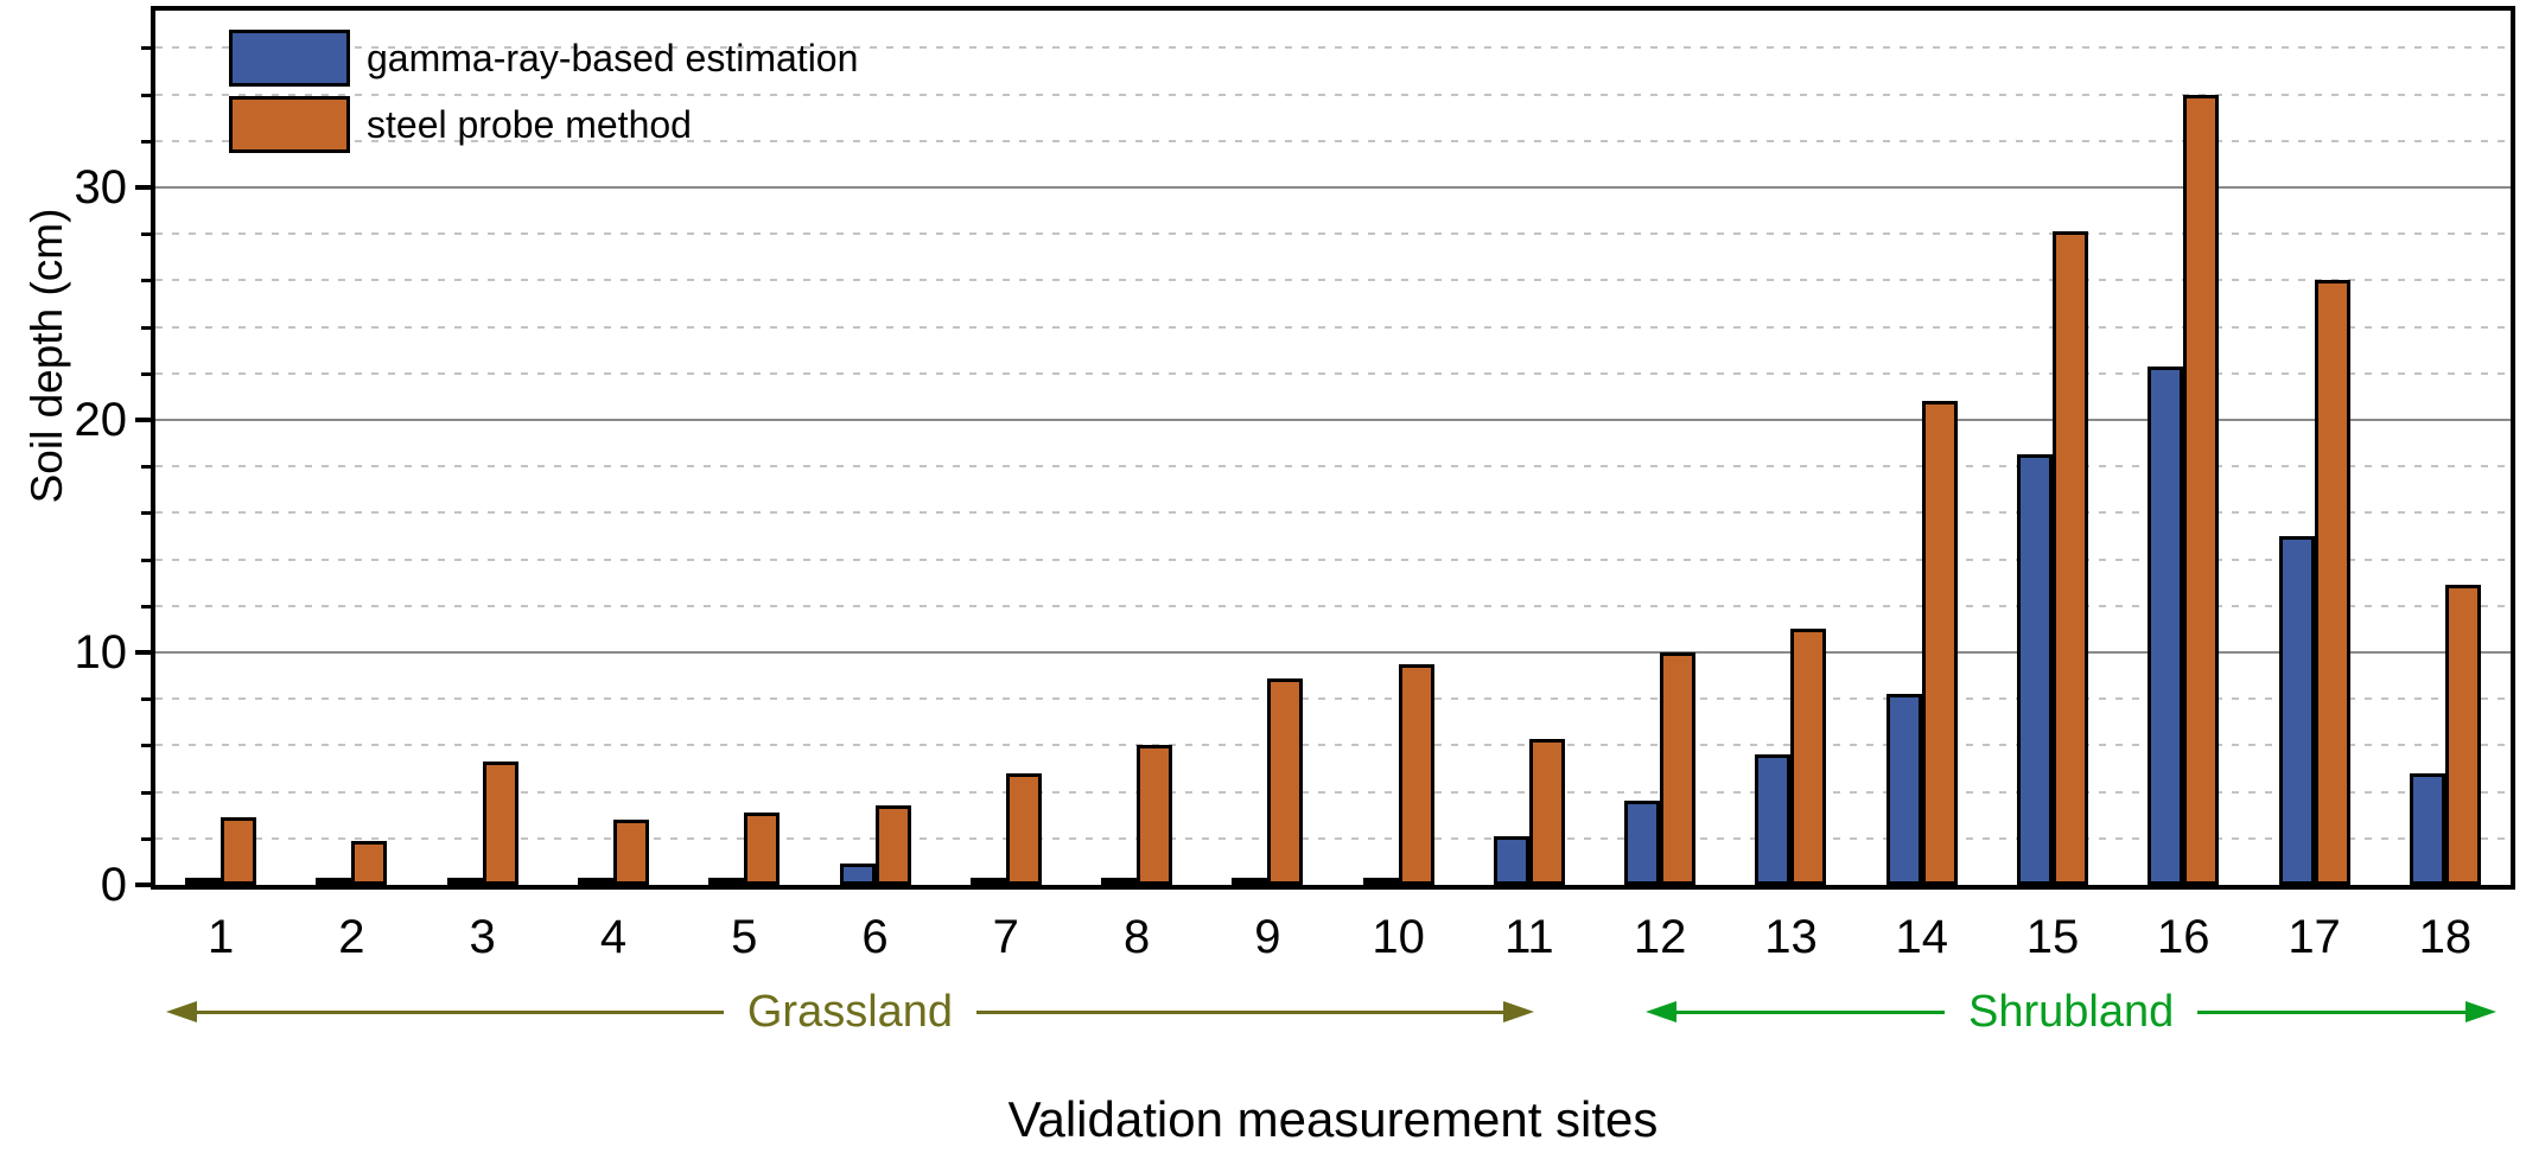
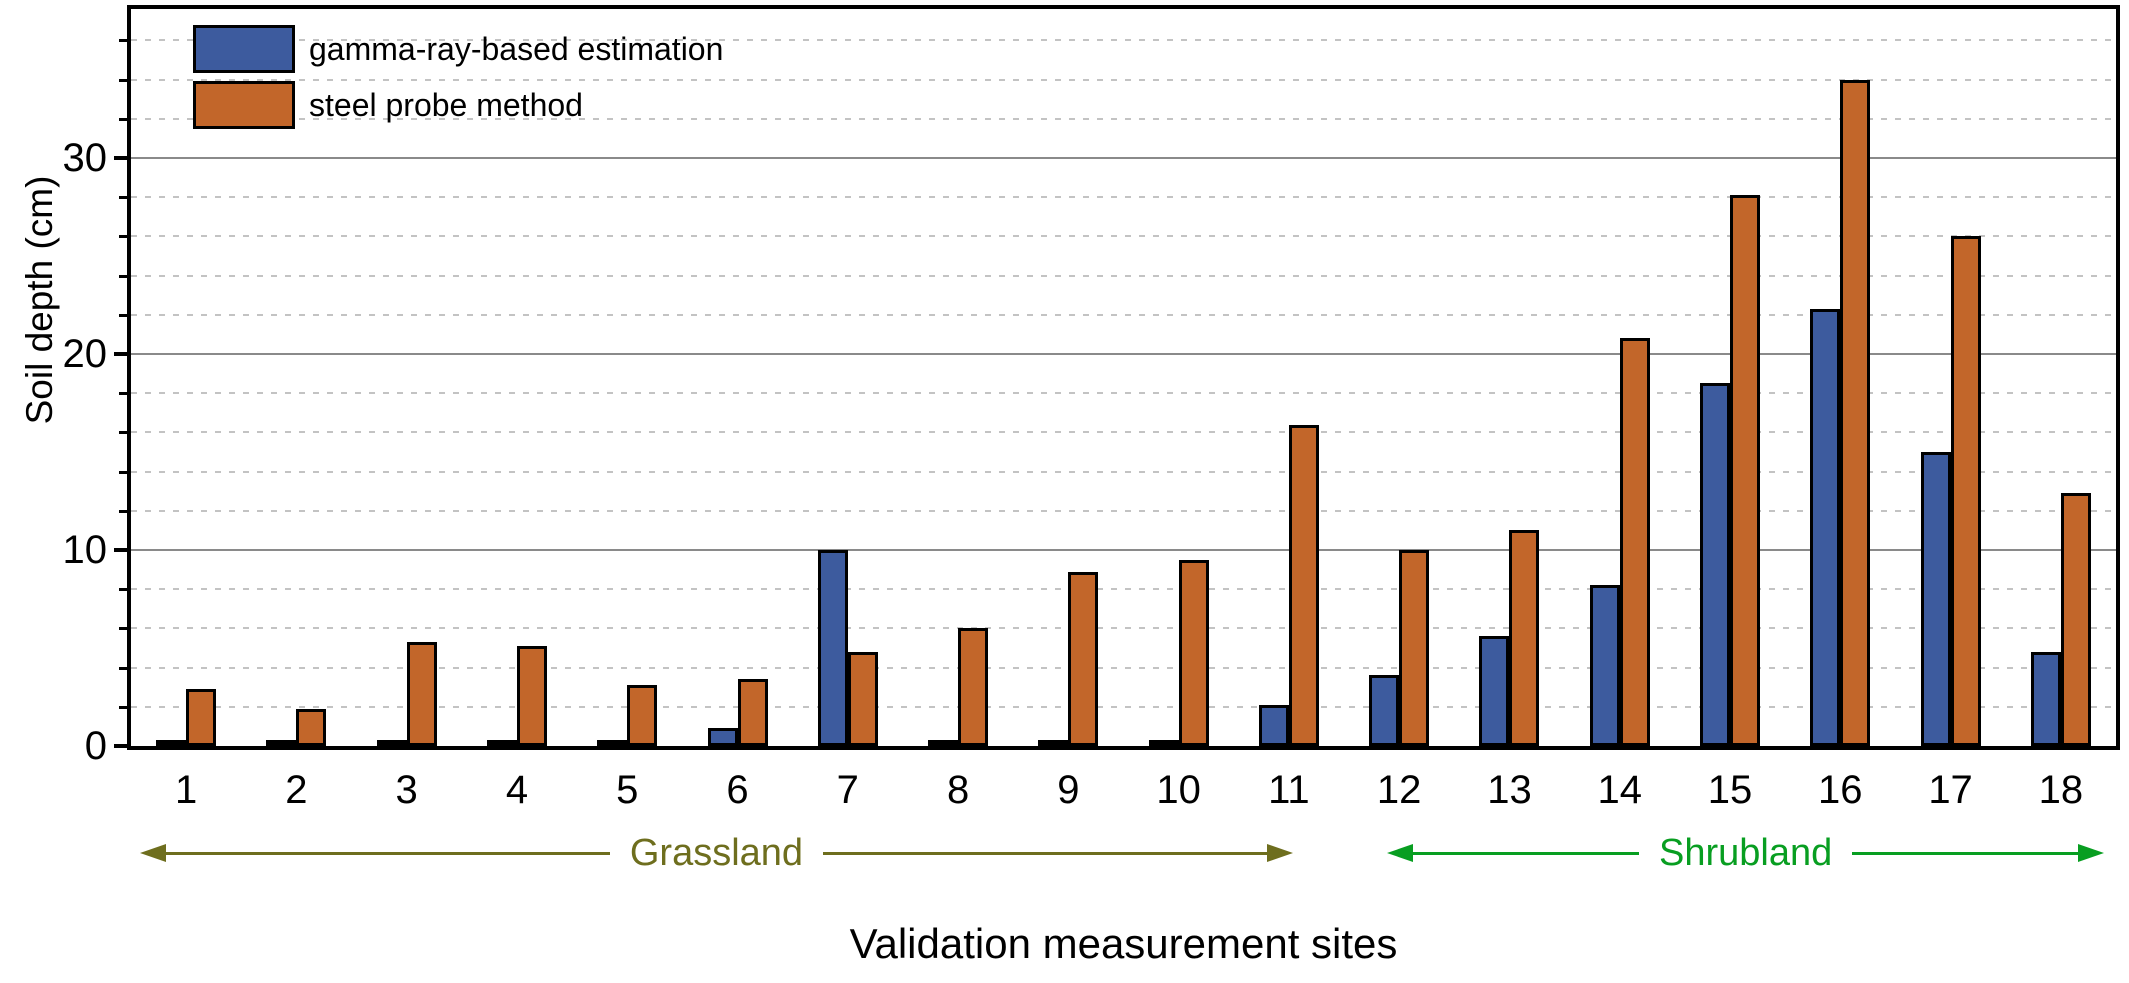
steel probe method/4: 2.8 -> 5.1
gamma-ray-based estimation/7: 0.1 -> 10.0
steel probe method/11: 6.3 -> 16.4
